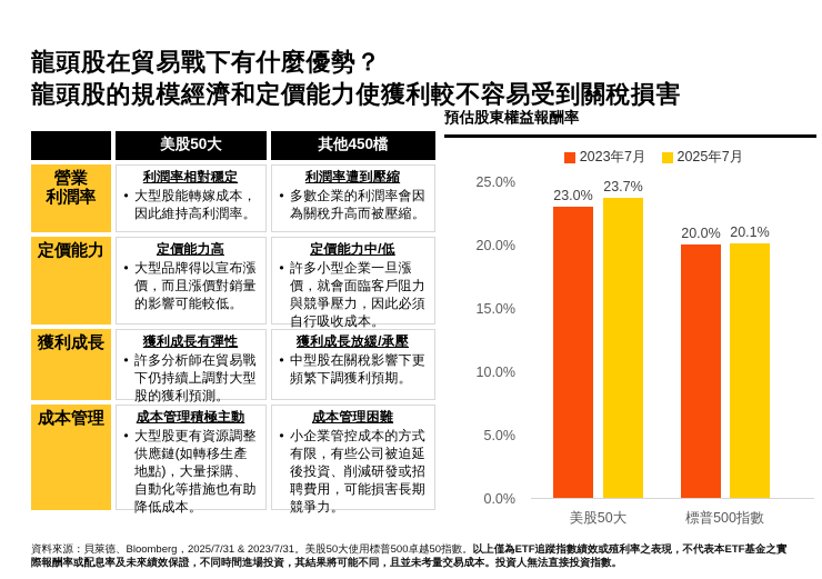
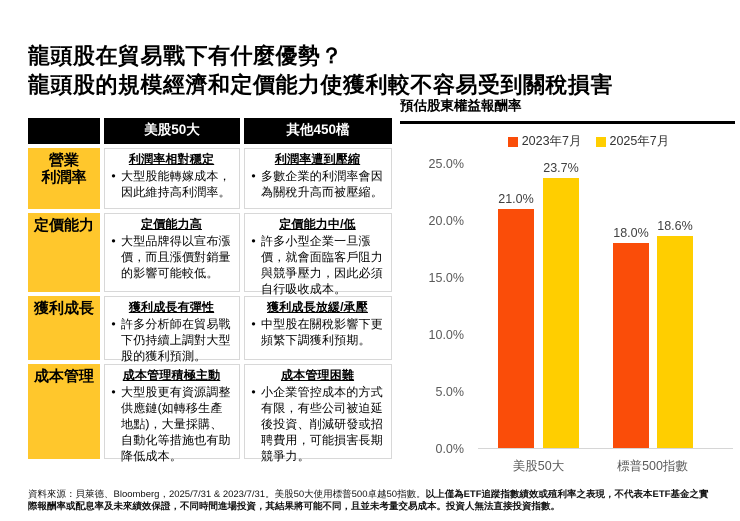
2023年7月/美股50大: 23.0% -> 21.0%
2023年7月/標普500指數: 20.0% -> 18.0%
2025年7月/標普500指數: 20.1% -> 18.6%
